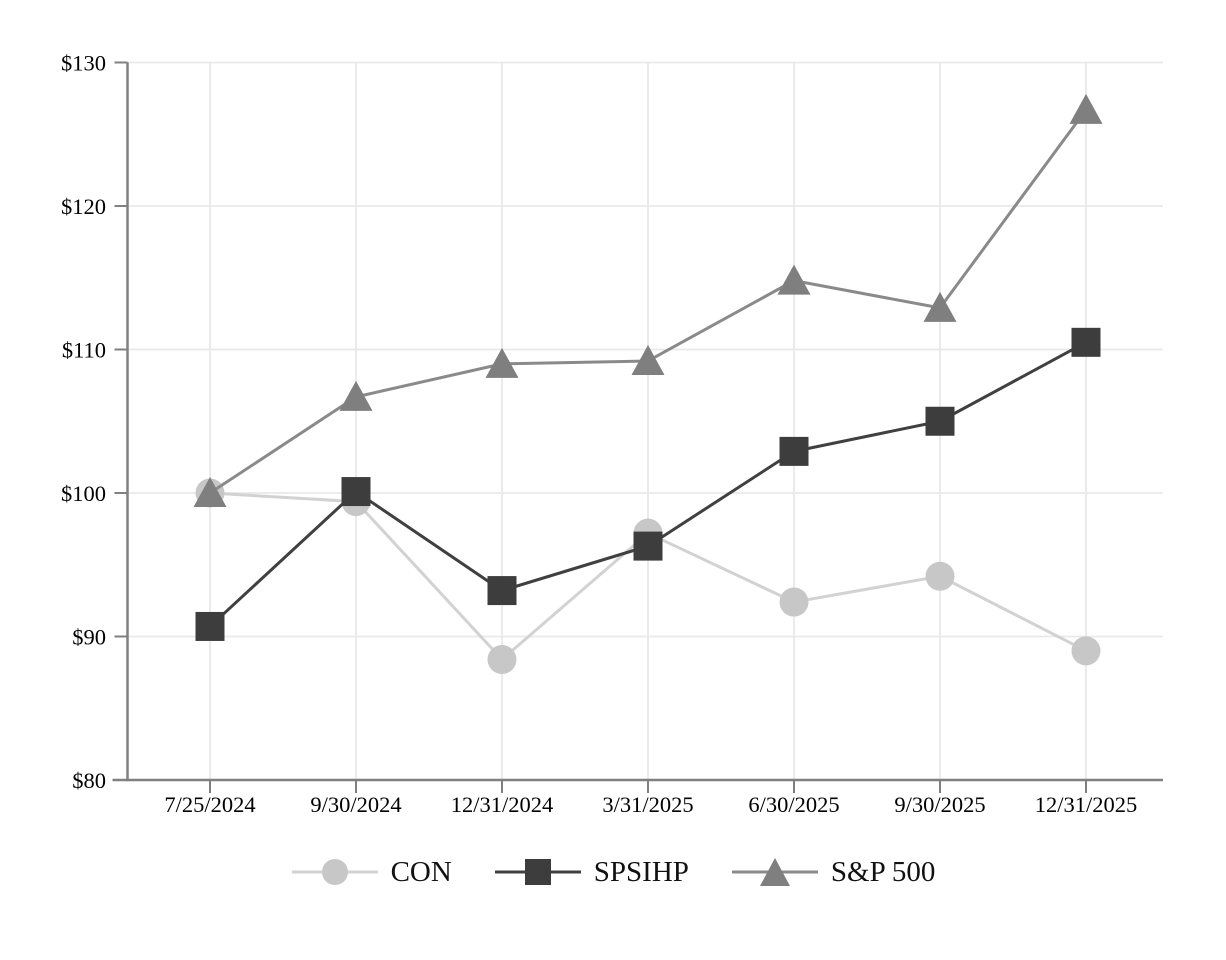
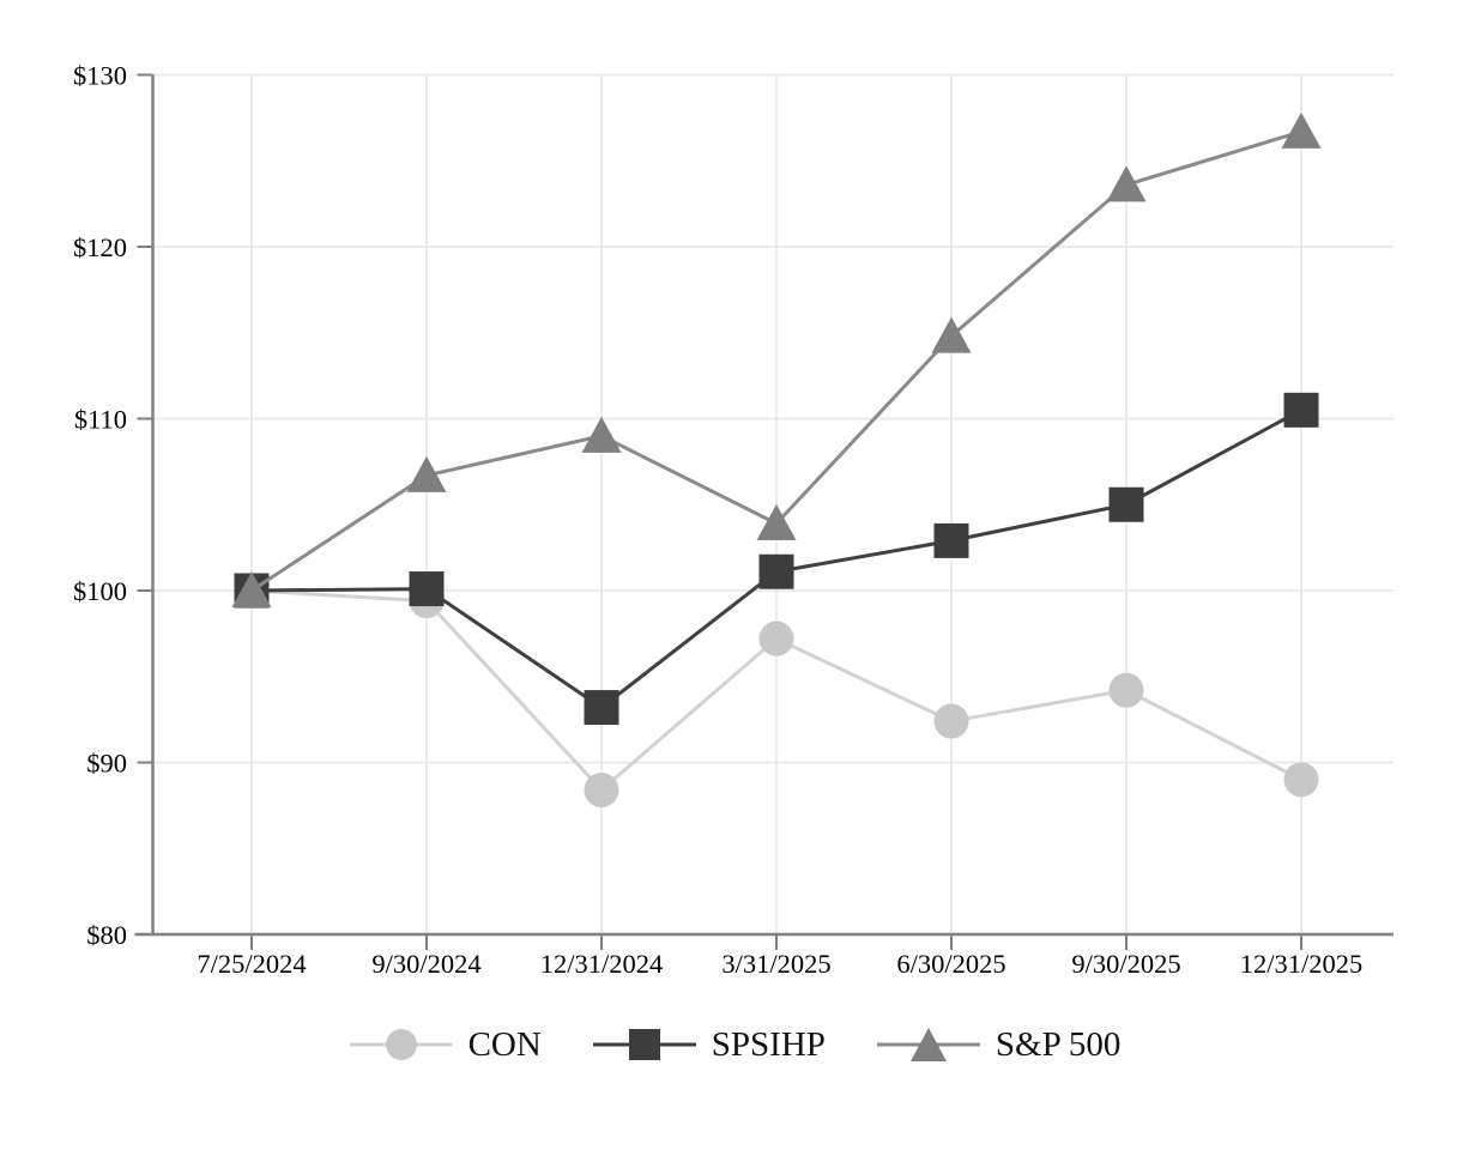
SPSIHP/7/25/2024: $90.7 -> $100.0
SPSIHP/3/31/2025: $96.3 -> $101.1
S&P 500/3/31/2025: $109.2 -> $103.9
S&P 500/9/30/2025: $112.9 -> $123.6
